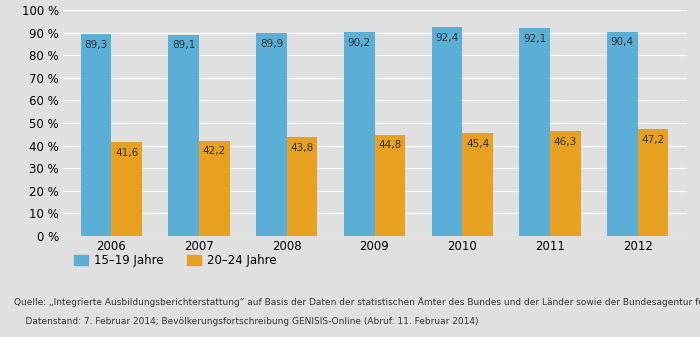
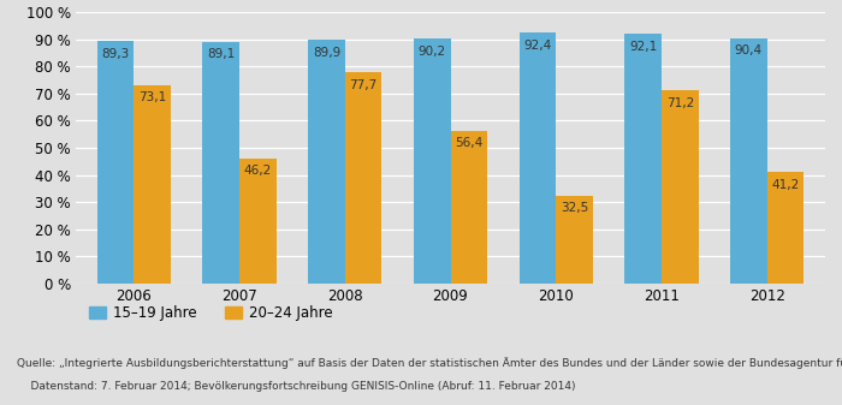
20–24 Jahre/2006: 41,6 -> 73,1
20–24 Jahre/2007: 42,2 -> 46,2
20–24 Jahre/2008: 43,8 -> 77,7
20–24 Jahre/2009: 44,8 -> 56,4
20–24 Jahre/2010: 45,4 -> 32,5
20–24 Jahre/2011: 46,3 -> 71,2
20–24 Jahre/2012: 47,2 -> 41,2
